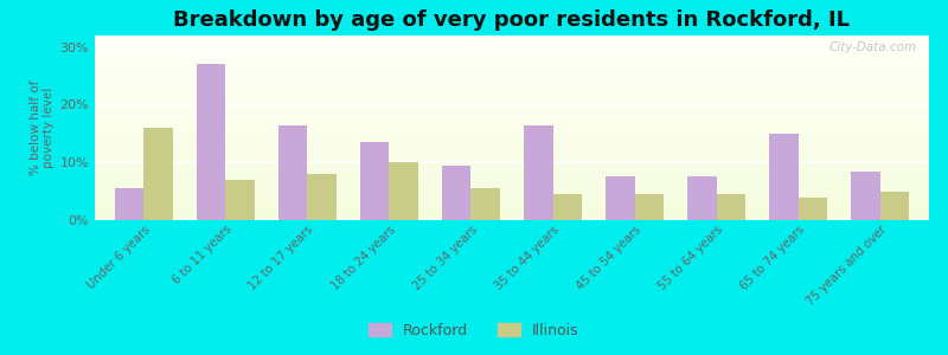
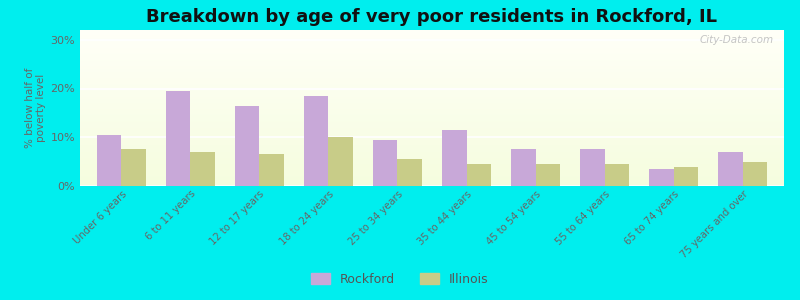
Rockford/Under 6 years: 5.5% -> 10.5%
Illinois/Under 6 years: 16.0% -> 7.5%
Rockford/6 to 11 years: 27.0% -> 19.5%
Illinois/12 to 17 years: 8.0% -> 6.5%
Rockford/18 to 24 years: 13.5% -> 18.5%
Rockford/35 to 44 years: 16.5% -> 11.5%
Rockford/65 to 74 years: 15.0% -> 3.5%
Rockford/75 years and over: 8.5% -> 7.0%
